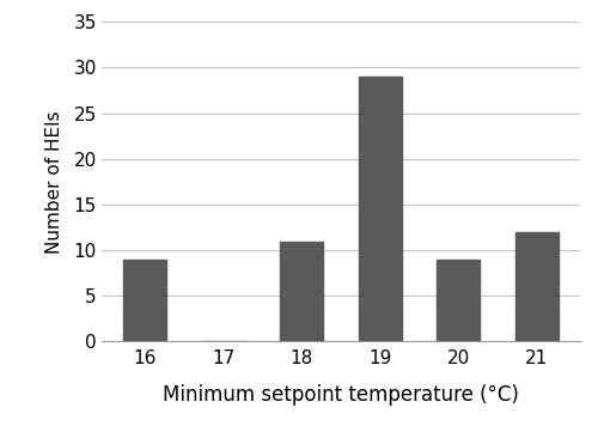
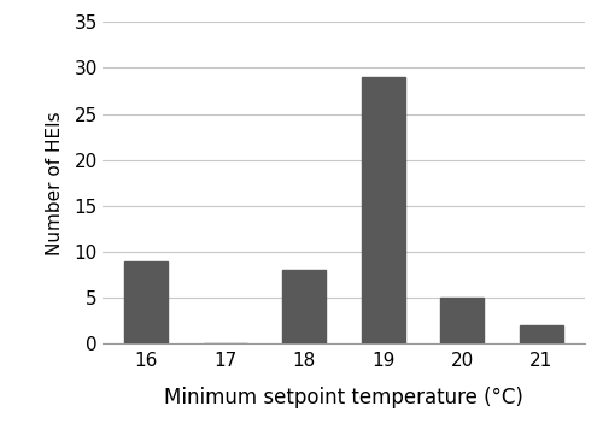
18: 11 -> 8
20: 9 -> 5
21: 12 -> 2
